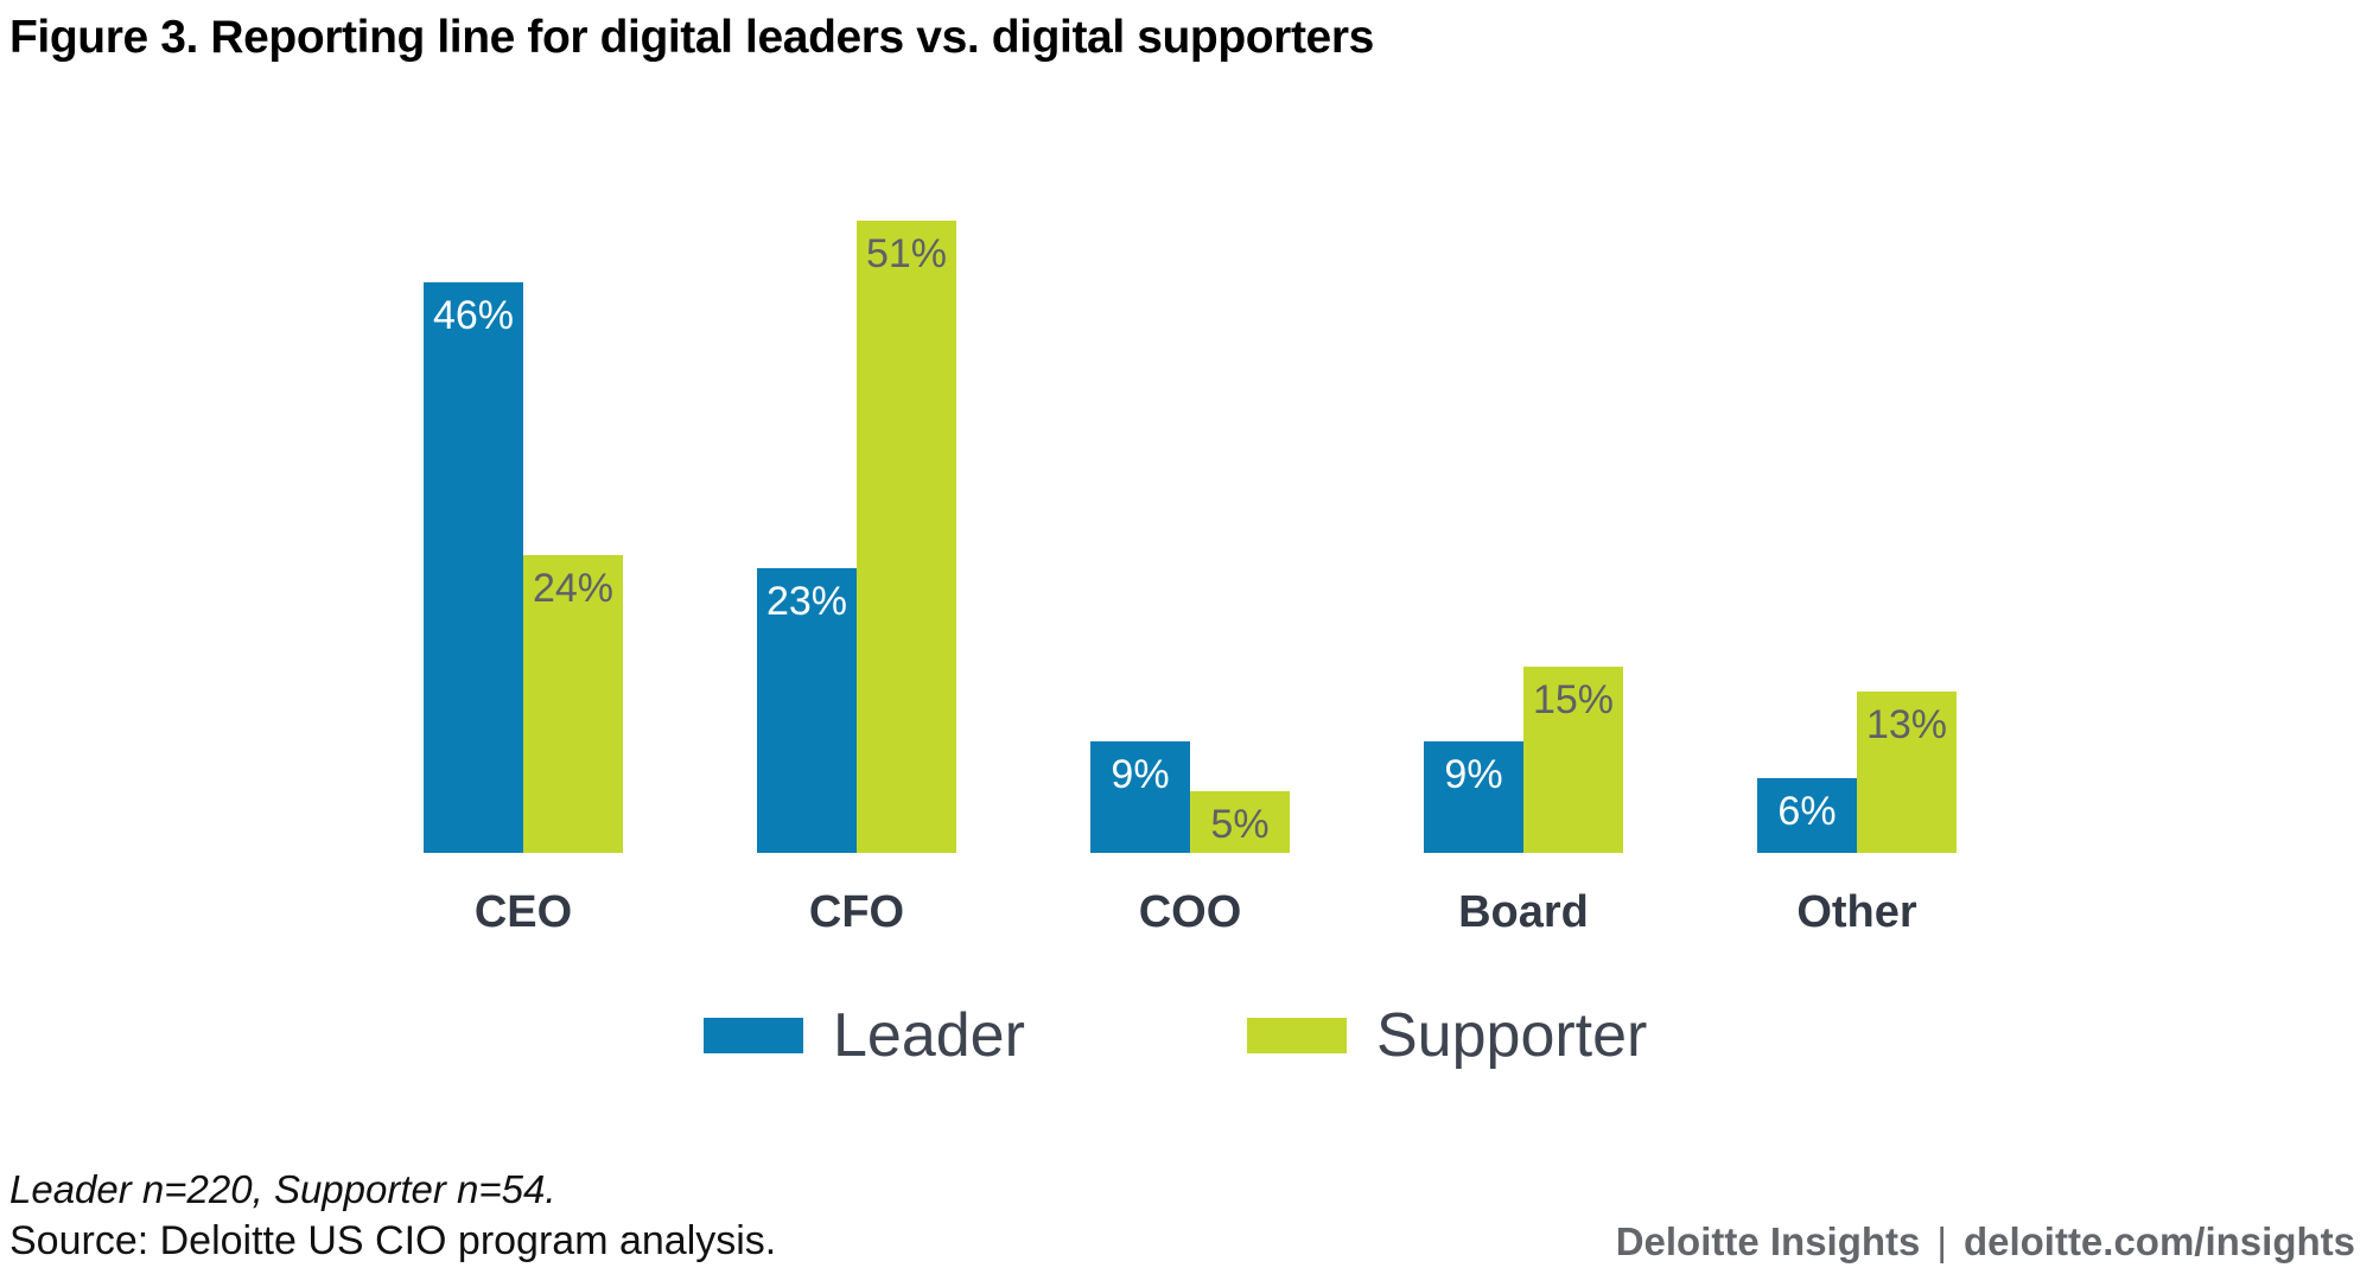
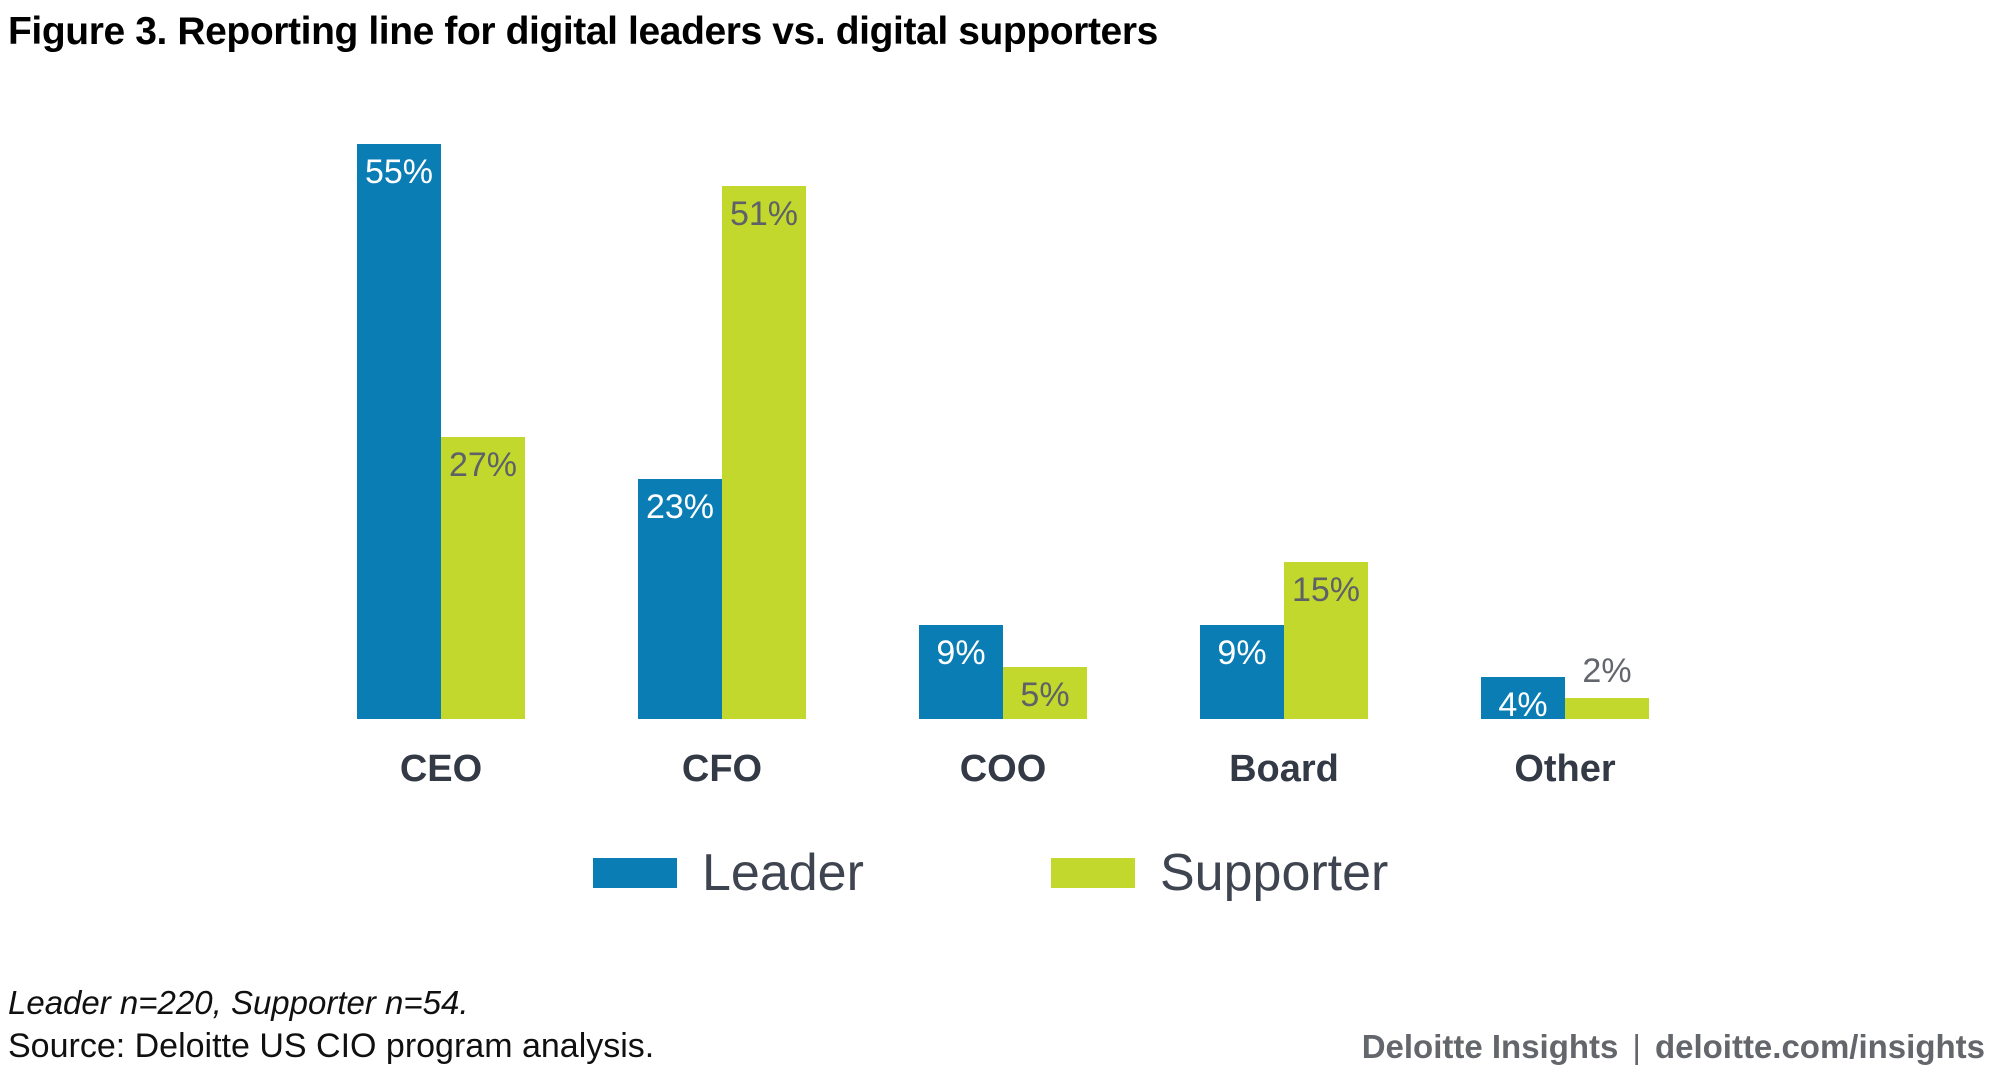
Leader/CEO: 46% -> 55%
Supporter/CEO: 24% -> 27%
Leader/Other: 6% -> 4%
Supporter/Other: 13% -> 2%
